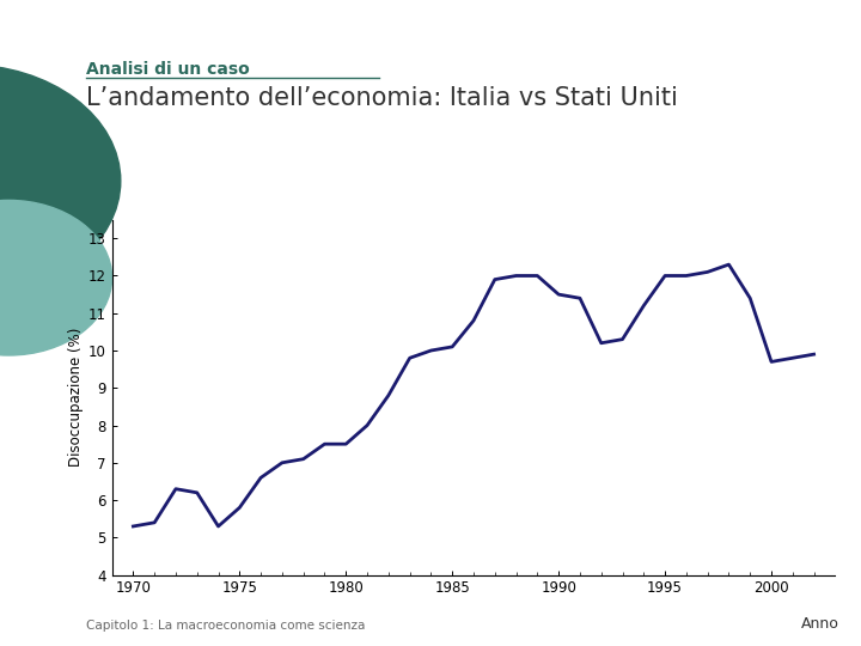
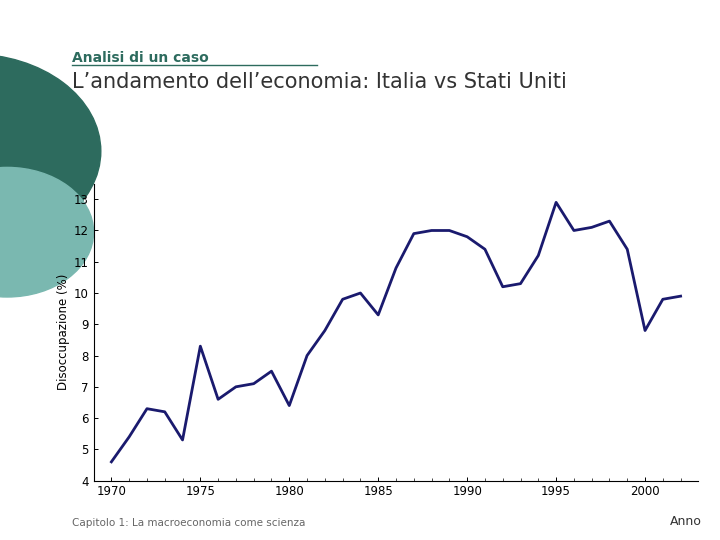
1970: 5.3 -> 4.6
1975: 5.8 -> 8.3
1980: 7.5 -> 6.4
1985: 10.1 -> 9.3
1990: 11.5 -> 11.8
1995: 12.0 -> 12.9
2000: 9.7 -> 8.8
